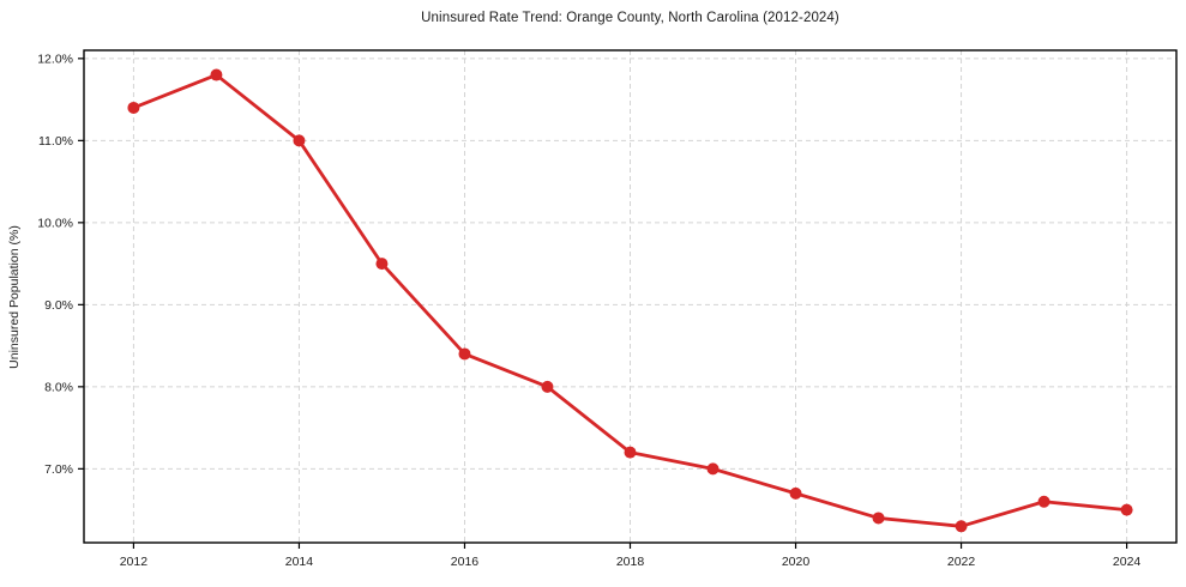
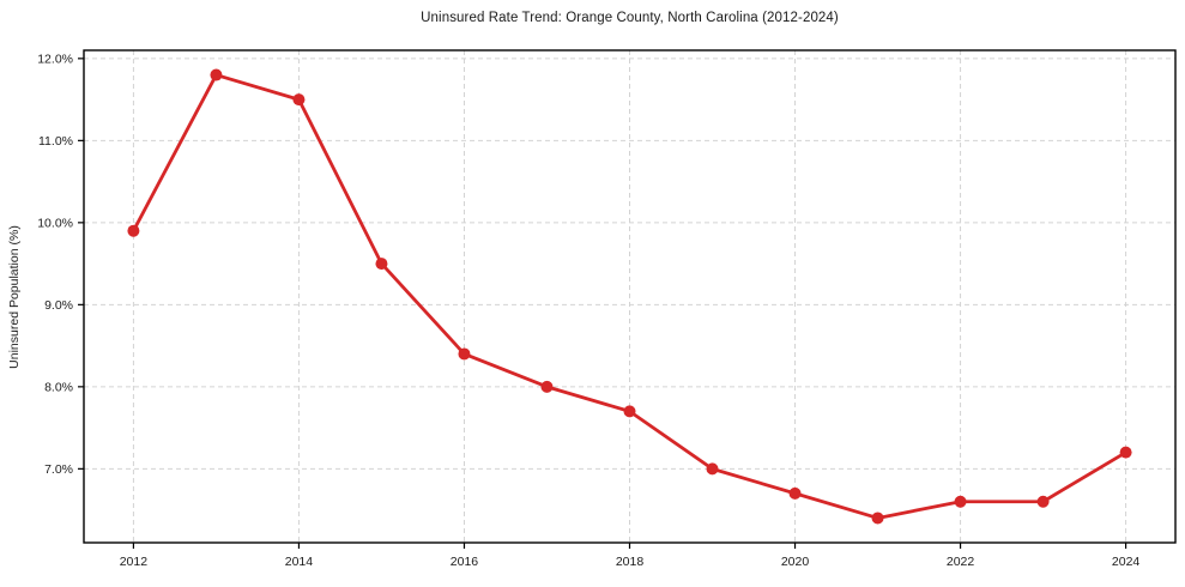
2012: 11.4% -> 9.9%
2014: 11.0% -> 11.5%
2018: 7.2% -> 7.7%
2022: 6.3% -> 6.6%
2024: 6.5% -> 7.2%
